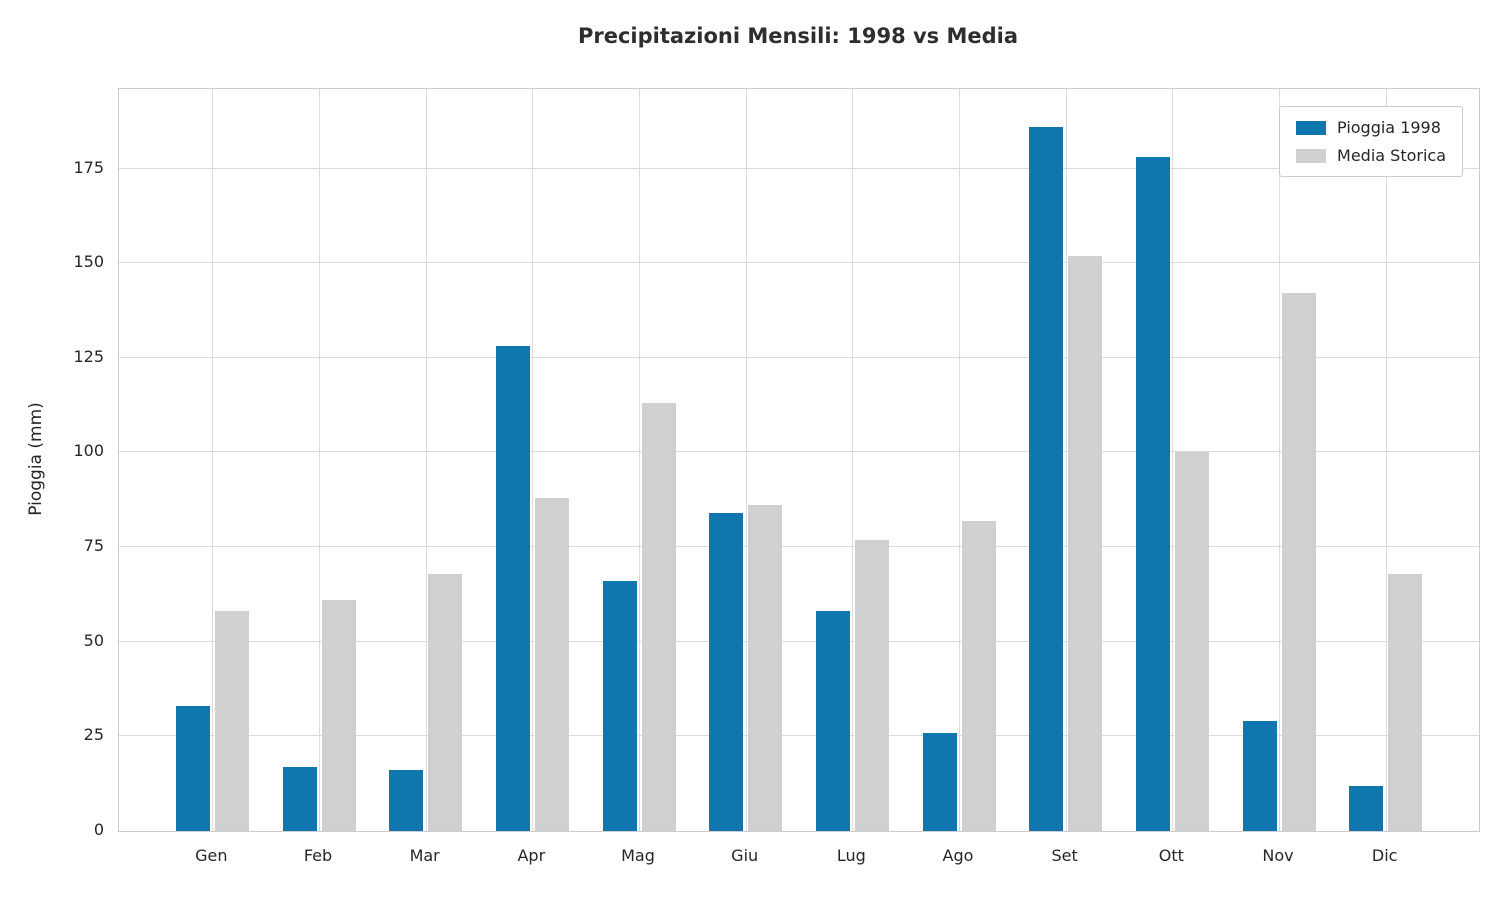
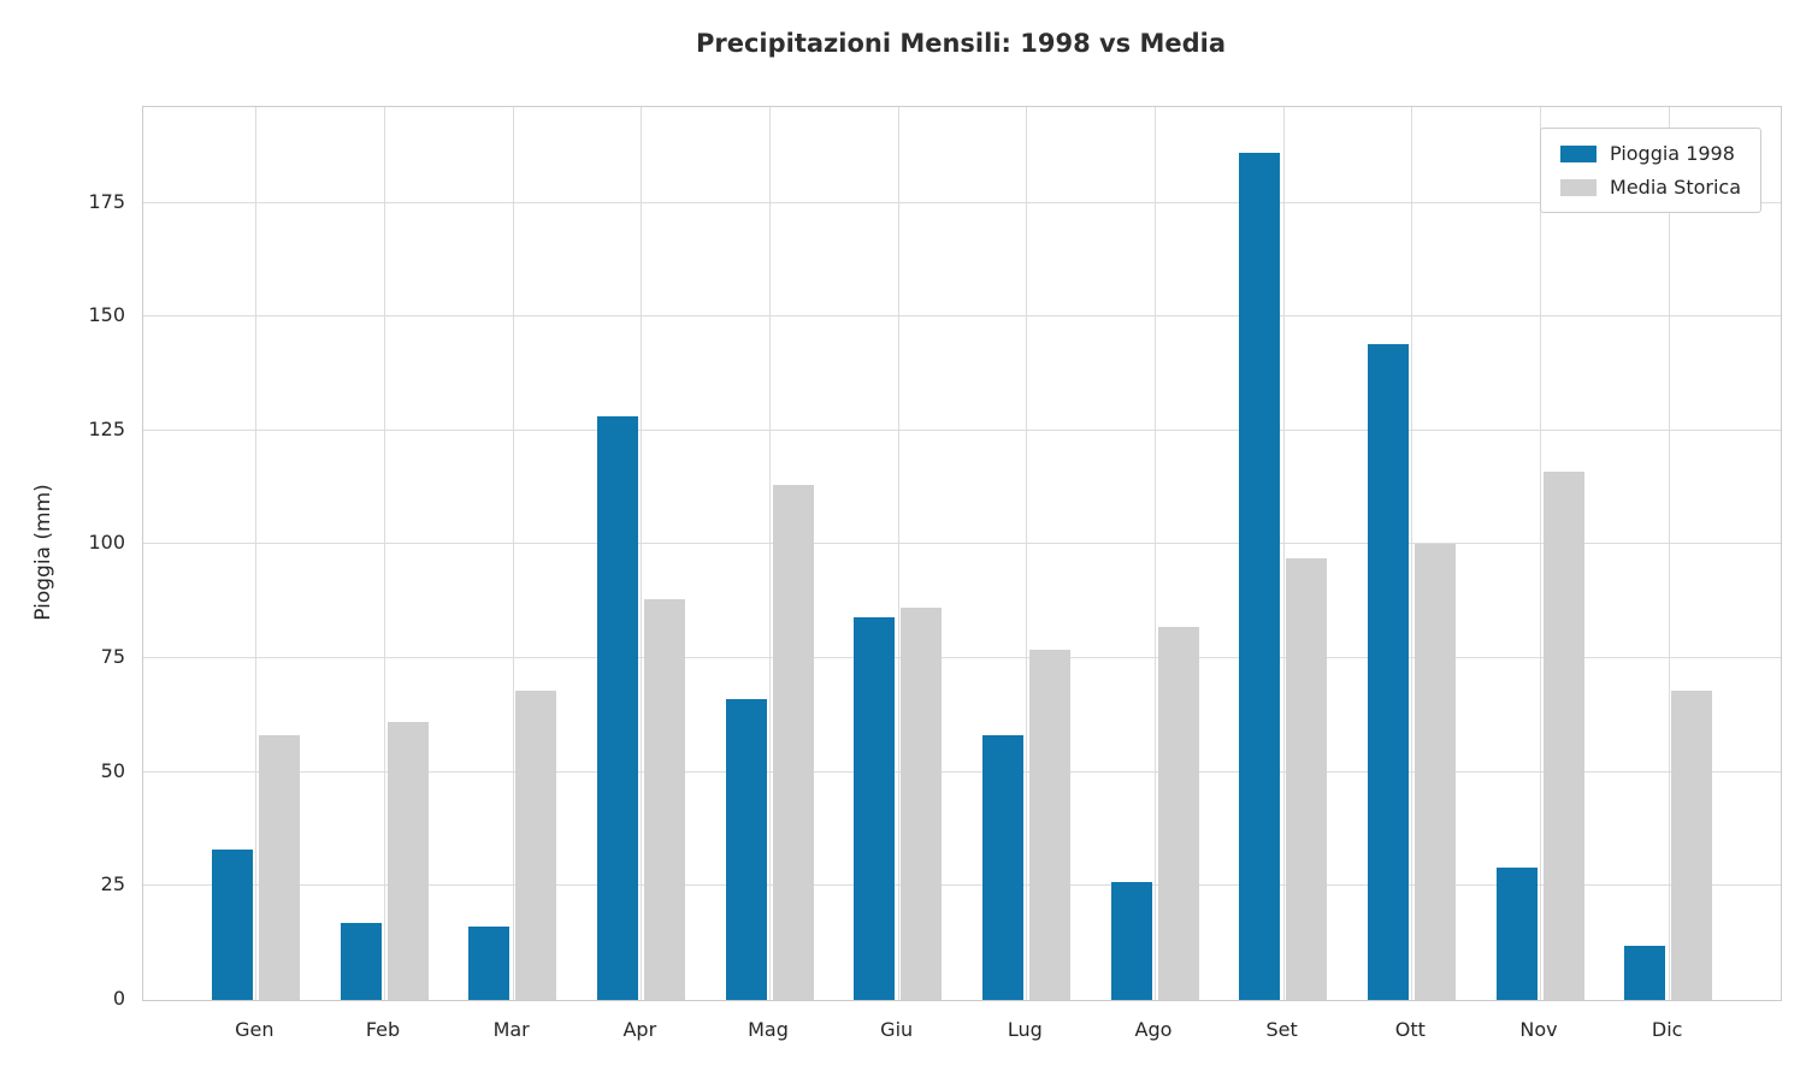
Media Storica/Set: 152 -> 97
Pioggia 1998/Ott: 178 -> 144
Media Storica/Nov: 142 -> 116
